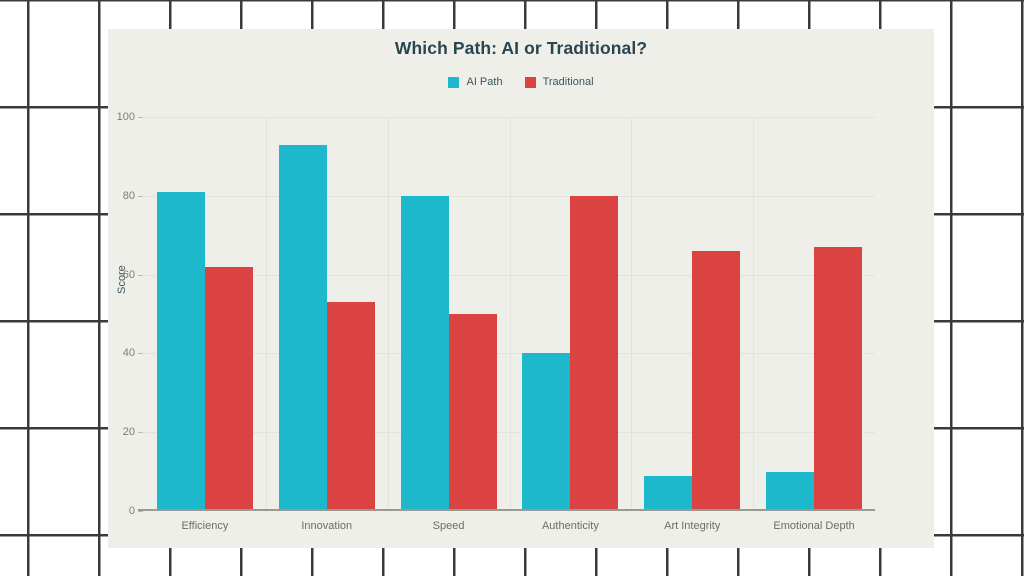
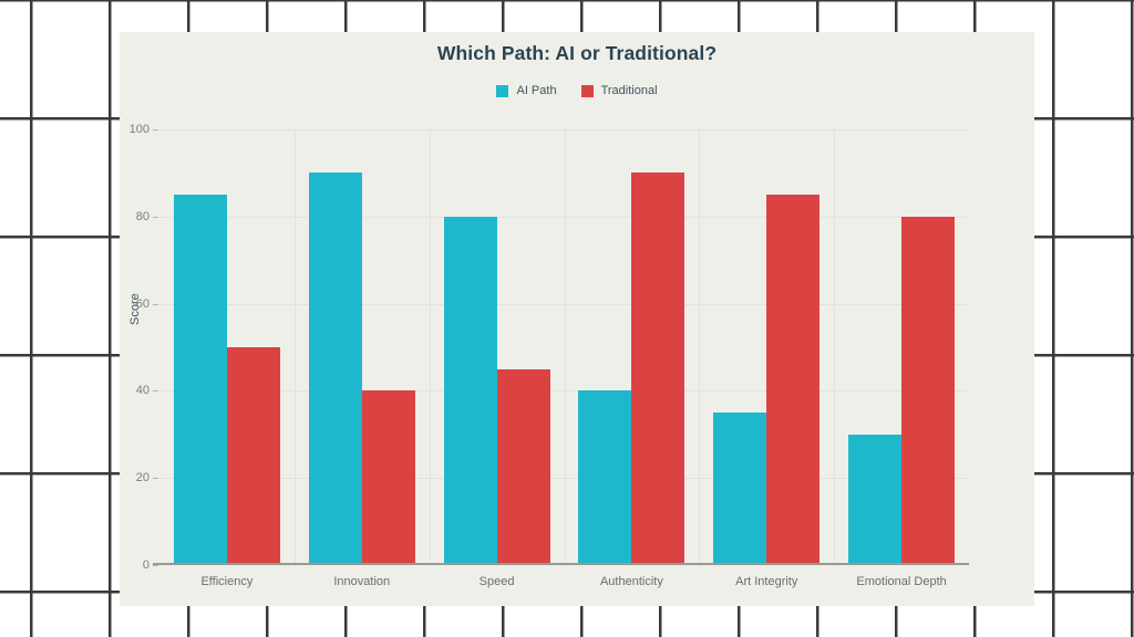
AI Path/Efficiency: 81 -> 85
Traditional/Efficiency: 62 -> 50
AI Path/Innovation: 93 -> 90
Traditional/Innovation: 53 -> 40
Traditional/Speed: 50 -> 45
Traditional/Authenticity: 80 -> 90
AI Path/Art Integrity: 9 -> 35
Traditional/Art Integrity: 66 -> 85
AI Path/Emotional Depth: 10 -> 30
Traditional/Emotional Depth: 67 -> 80
